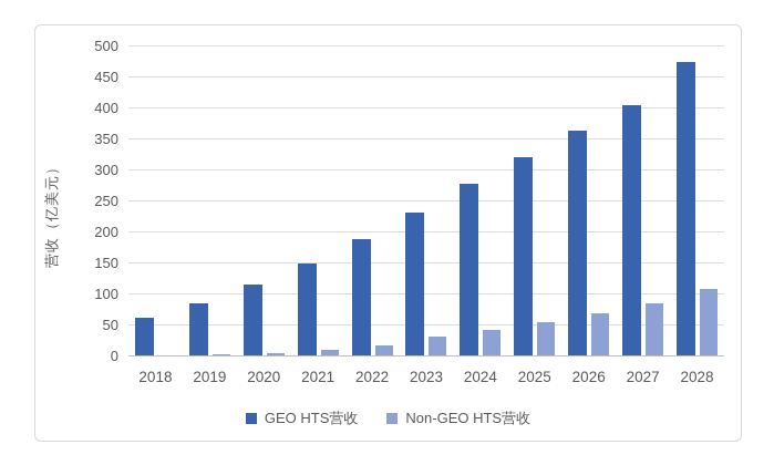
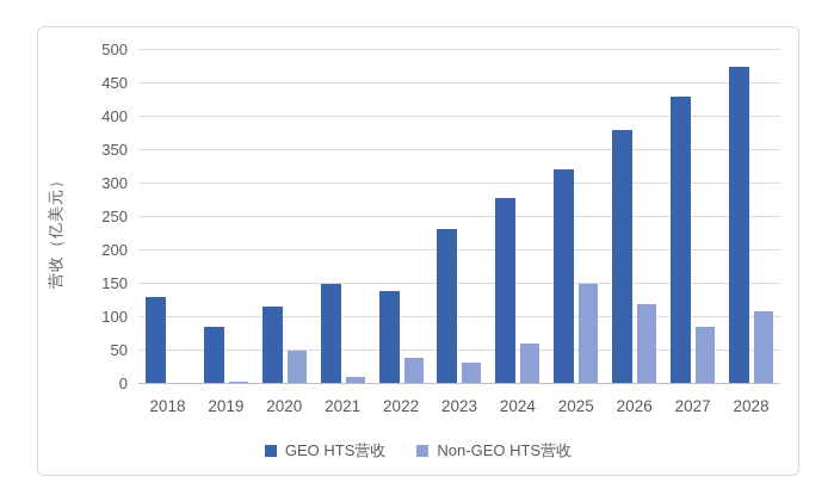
GEO HTS营收/2018: 60 -> 130
Non-GEO HTS营收/2020: 10 -> 50
GEO HTS营收/2022: 190 -> 140
Non-GEO HTS营收/2022: 20 -> 40
Non-GEO HTS营收/2024: 40 -> 60
Non-GEO HTS营收/2025: 60 -> 150
GEO HTS营收/2026: 360 -> 380
Non-GEO HTS营收/2026: 70 -> 120
GEO HTS营收/2027: 410 -> 430
